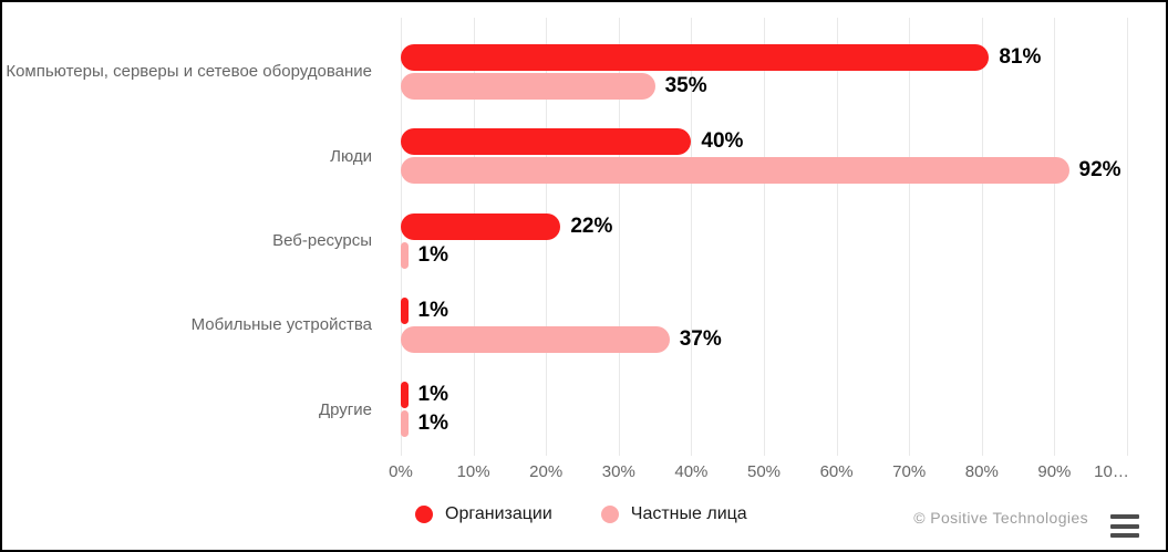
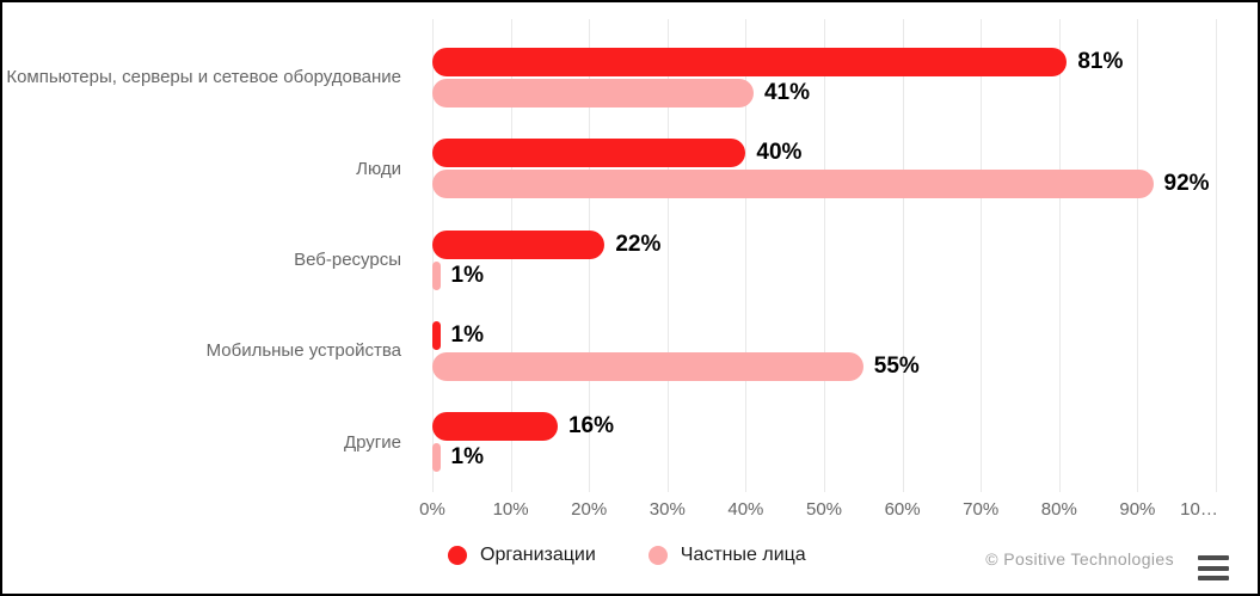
Частные лица/Компьютеры, серверы и сетевое оборудование: 35% -> 41%
Частные лица/Мобильные устройства: 37% -> 55%
Организации/Другие: 1% -> 16%
